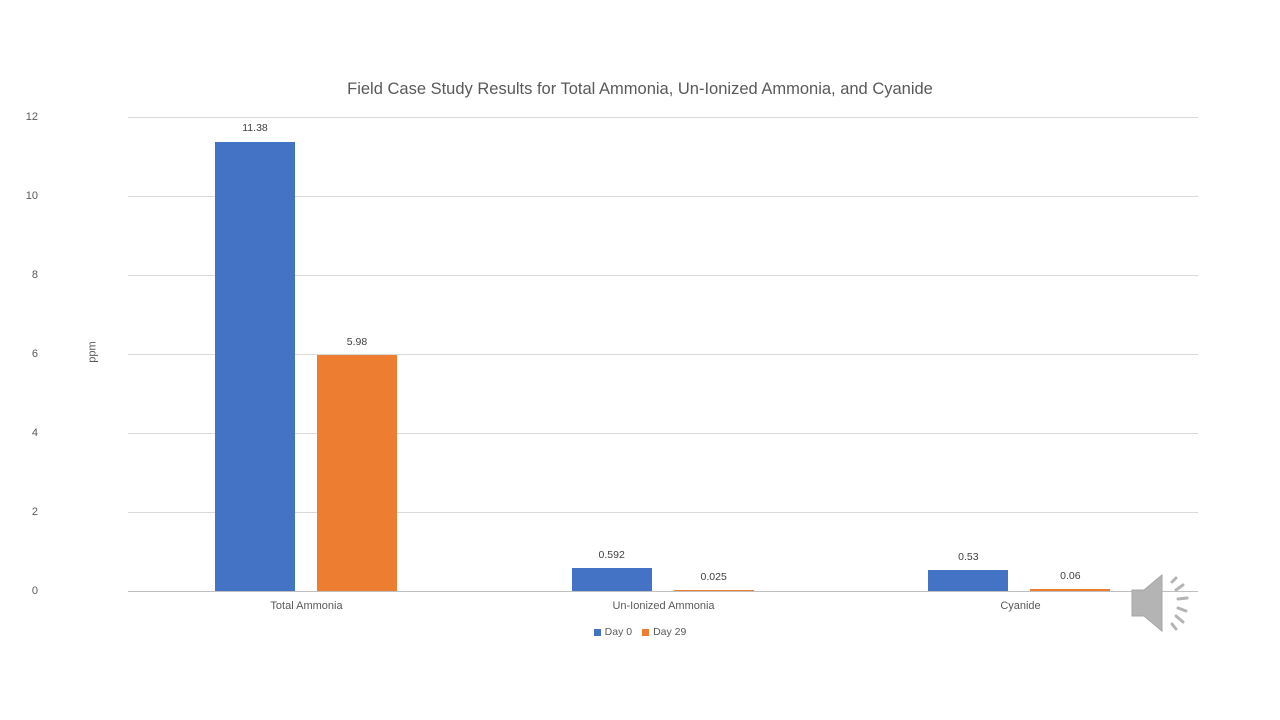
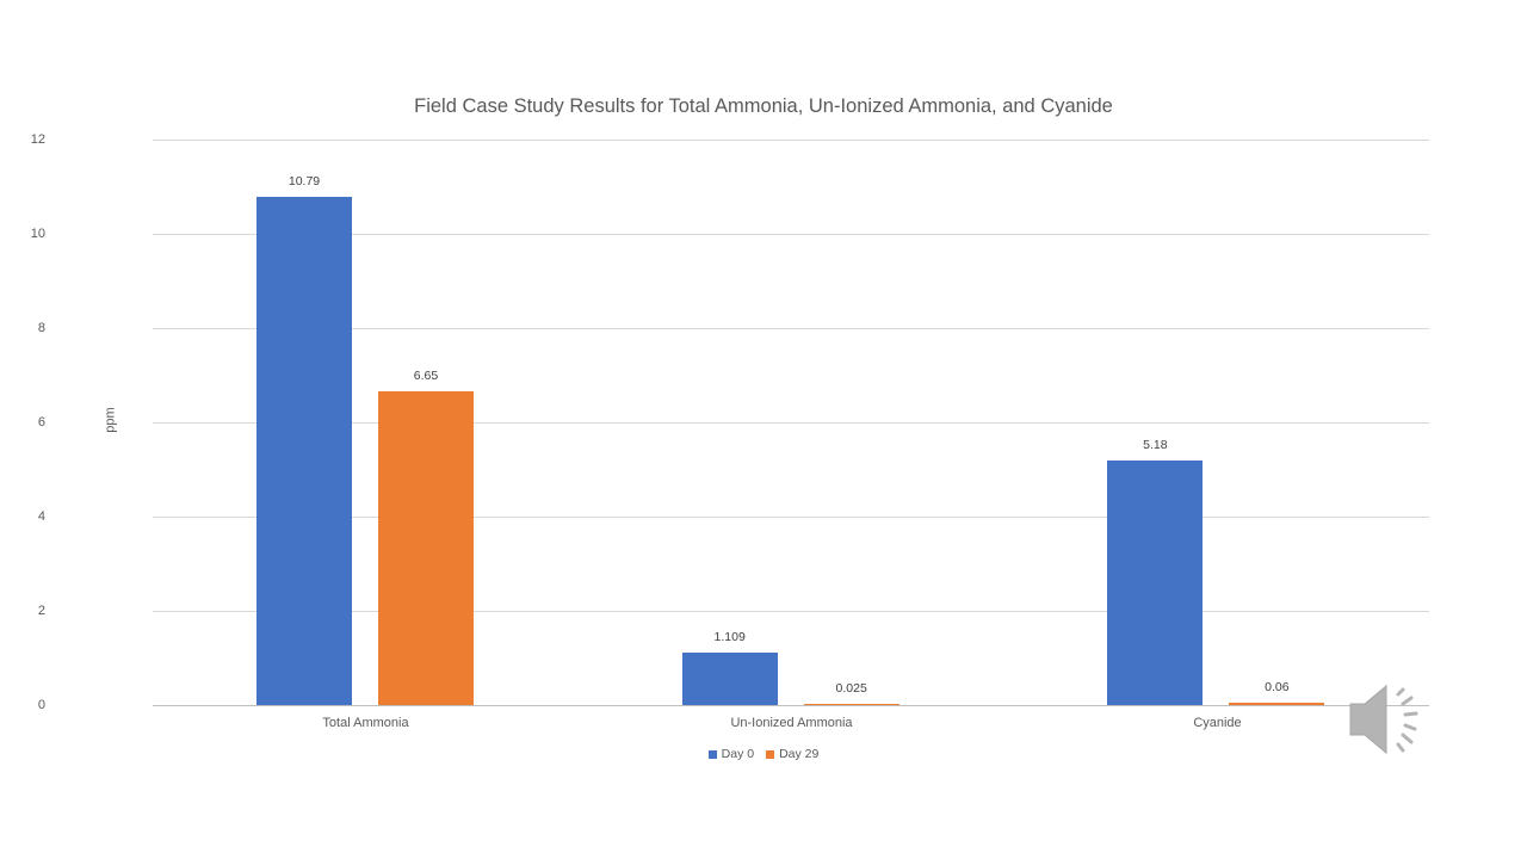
Day 0/Total Ammonia: 11.38 -> 10.79
Day 29/Total Ammonia: 5.98 -> 6.65
Day 0/Un-Ionized Ammonia: 0.592 -> 1.109
Day 0/Cyanide: 0.53 -> 5.18
